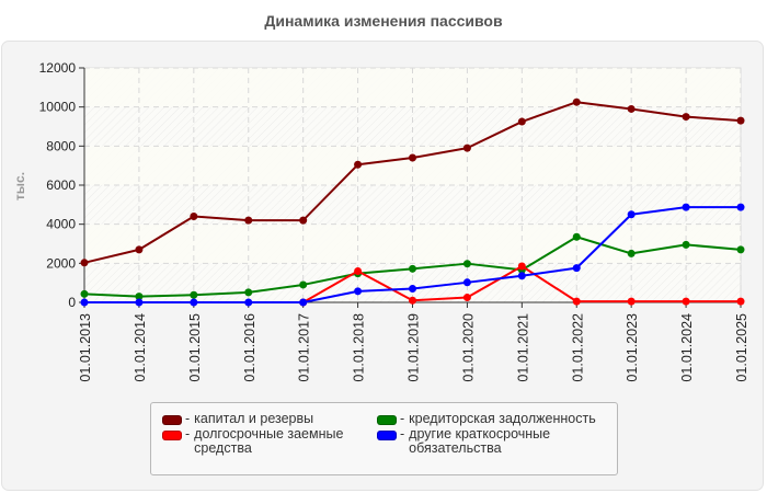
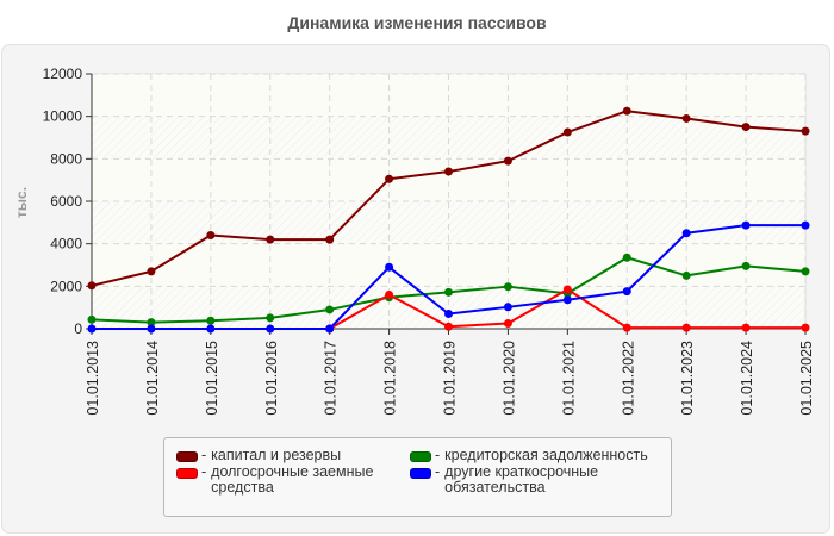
другие краткосрочные обязательства/01.01.2018: 600 -> 2900
